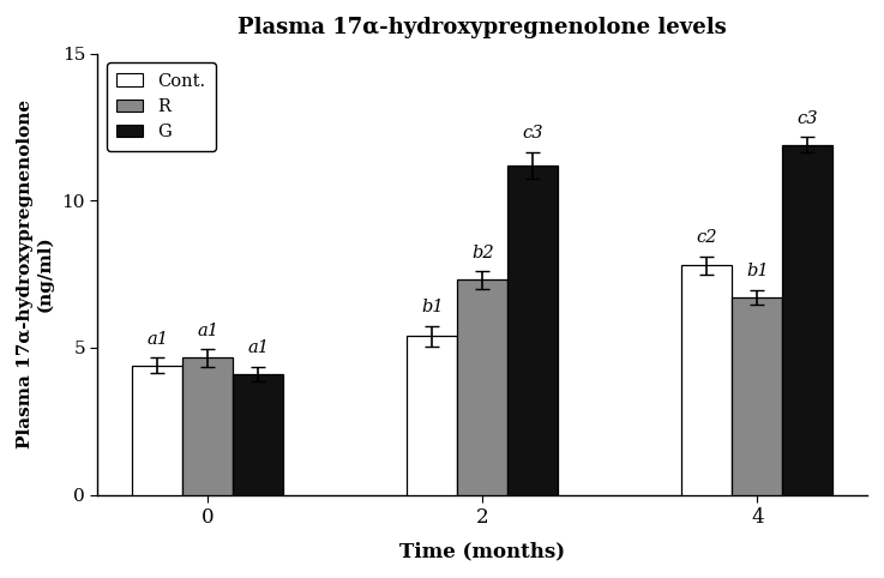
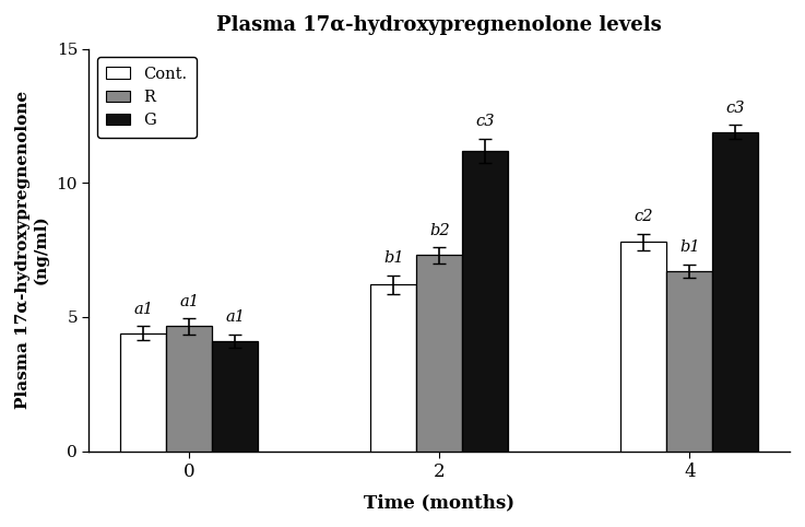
Cont./2: 5.4 -> 6.2
